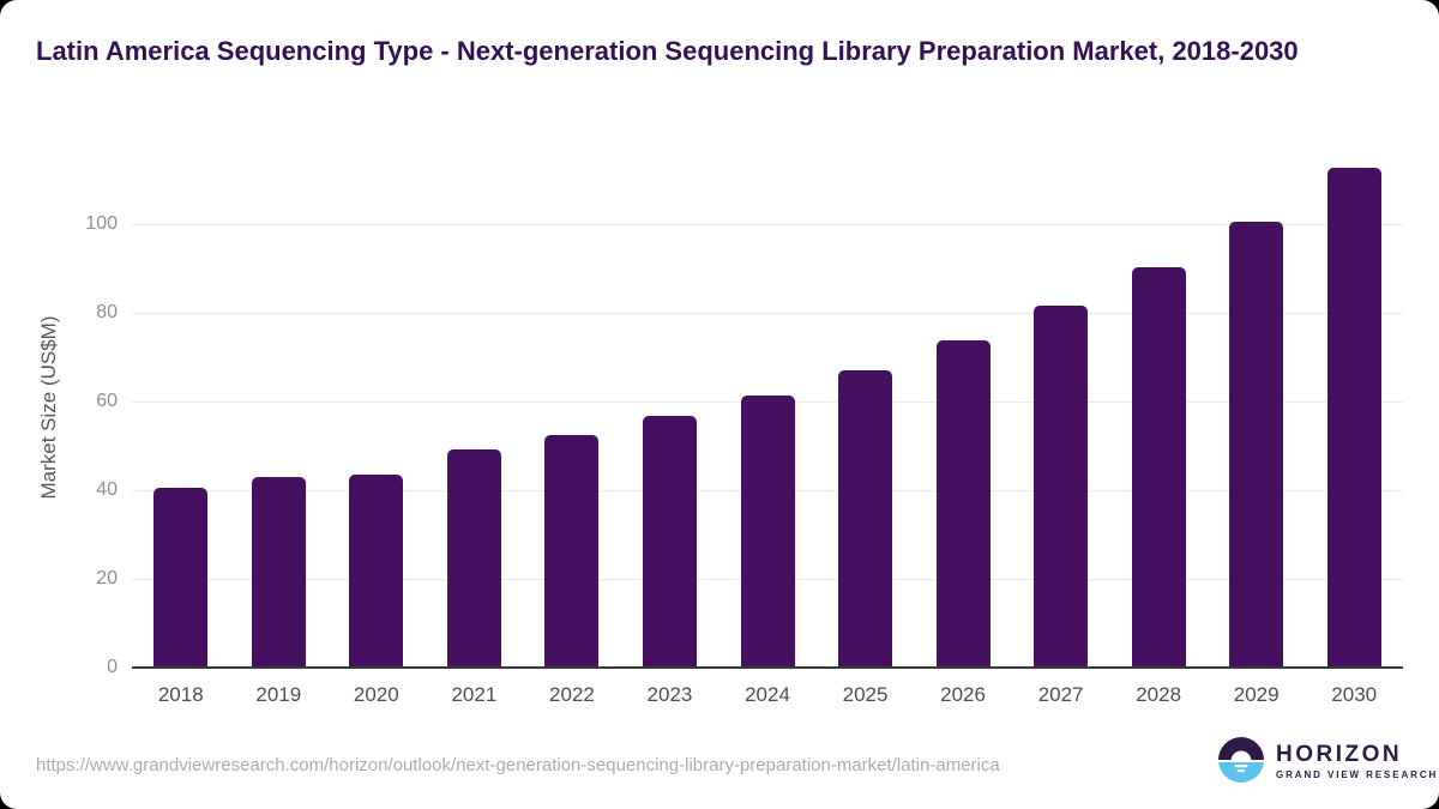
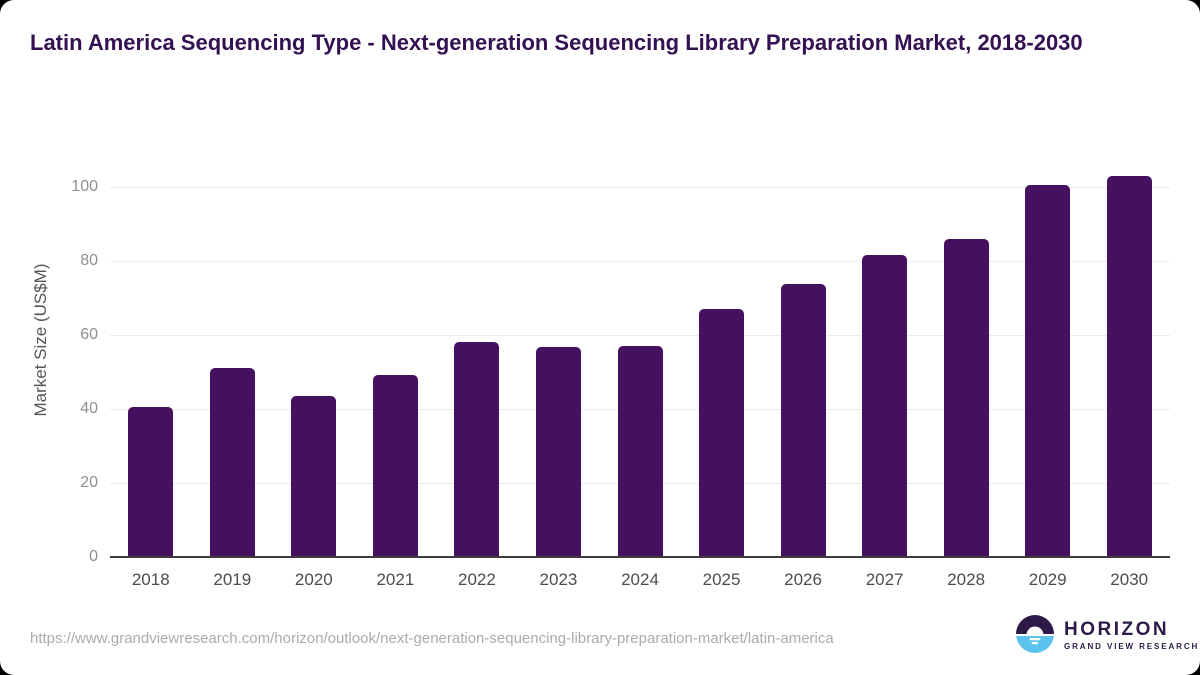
2019: 43 -> 51
2022: 52 -> 58
2024: 61 -> 57
2028: 90 -> 86
2030: 113 -> 103
